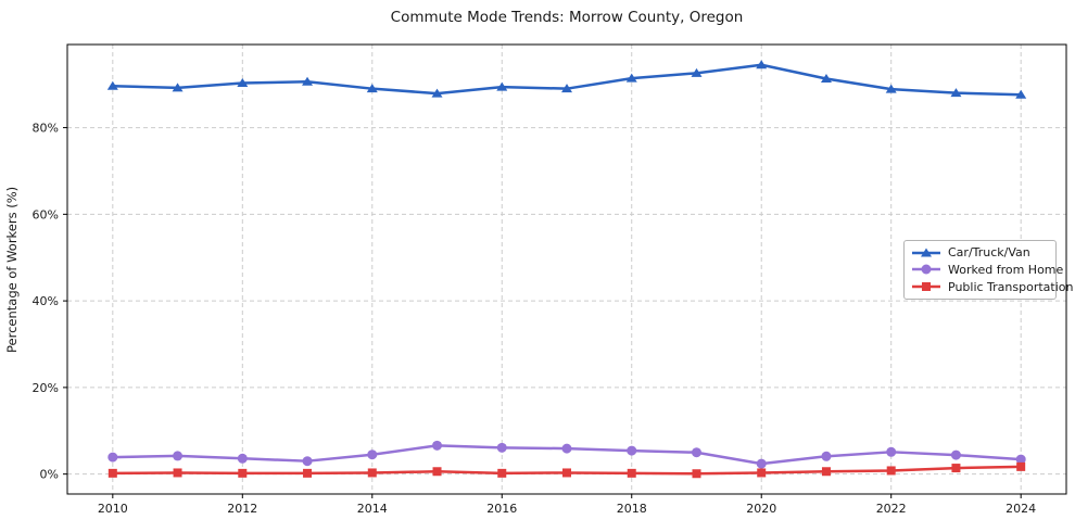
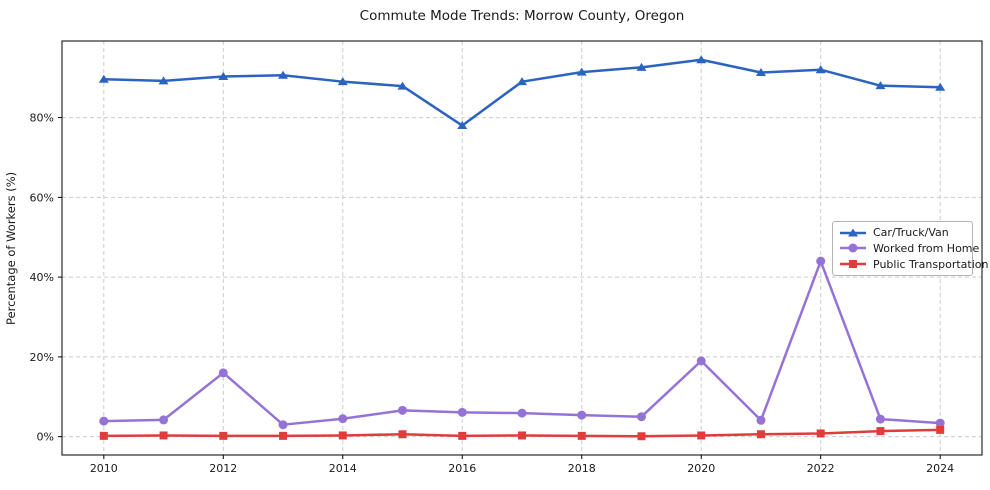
Worked from Home/2012: 4% -> 16%
Car/Truck/Van/2016: 89% -> 78%
Worked from Home/2020: 2% -> 19%
Car/Truck/Van/2022: 89% -> 92%
Worked from Home/2022: 5% -> 44%
